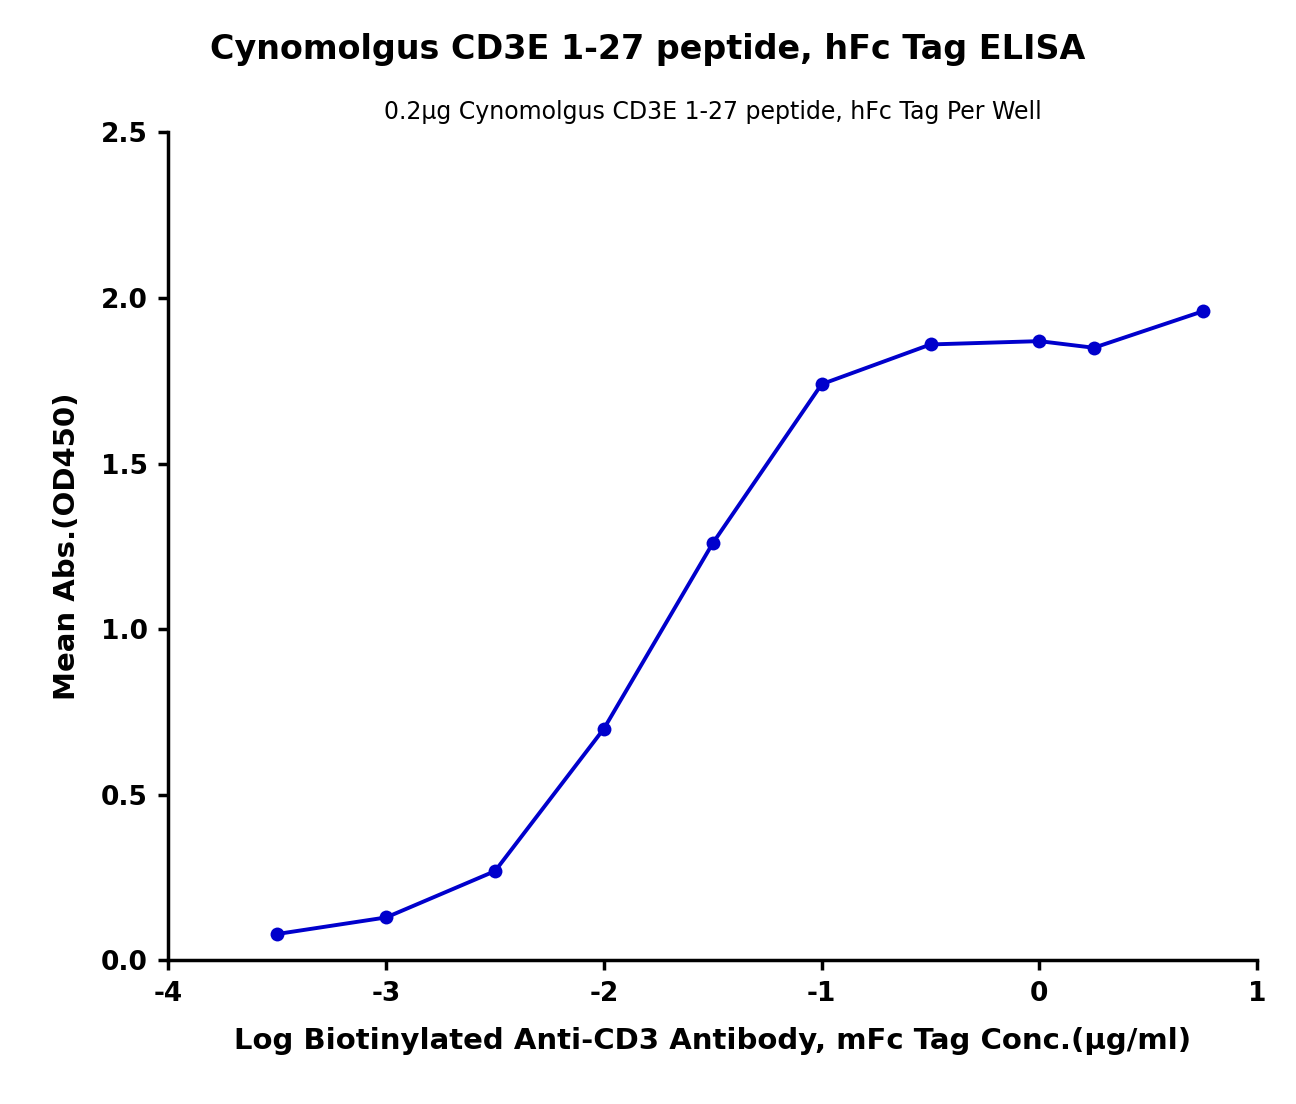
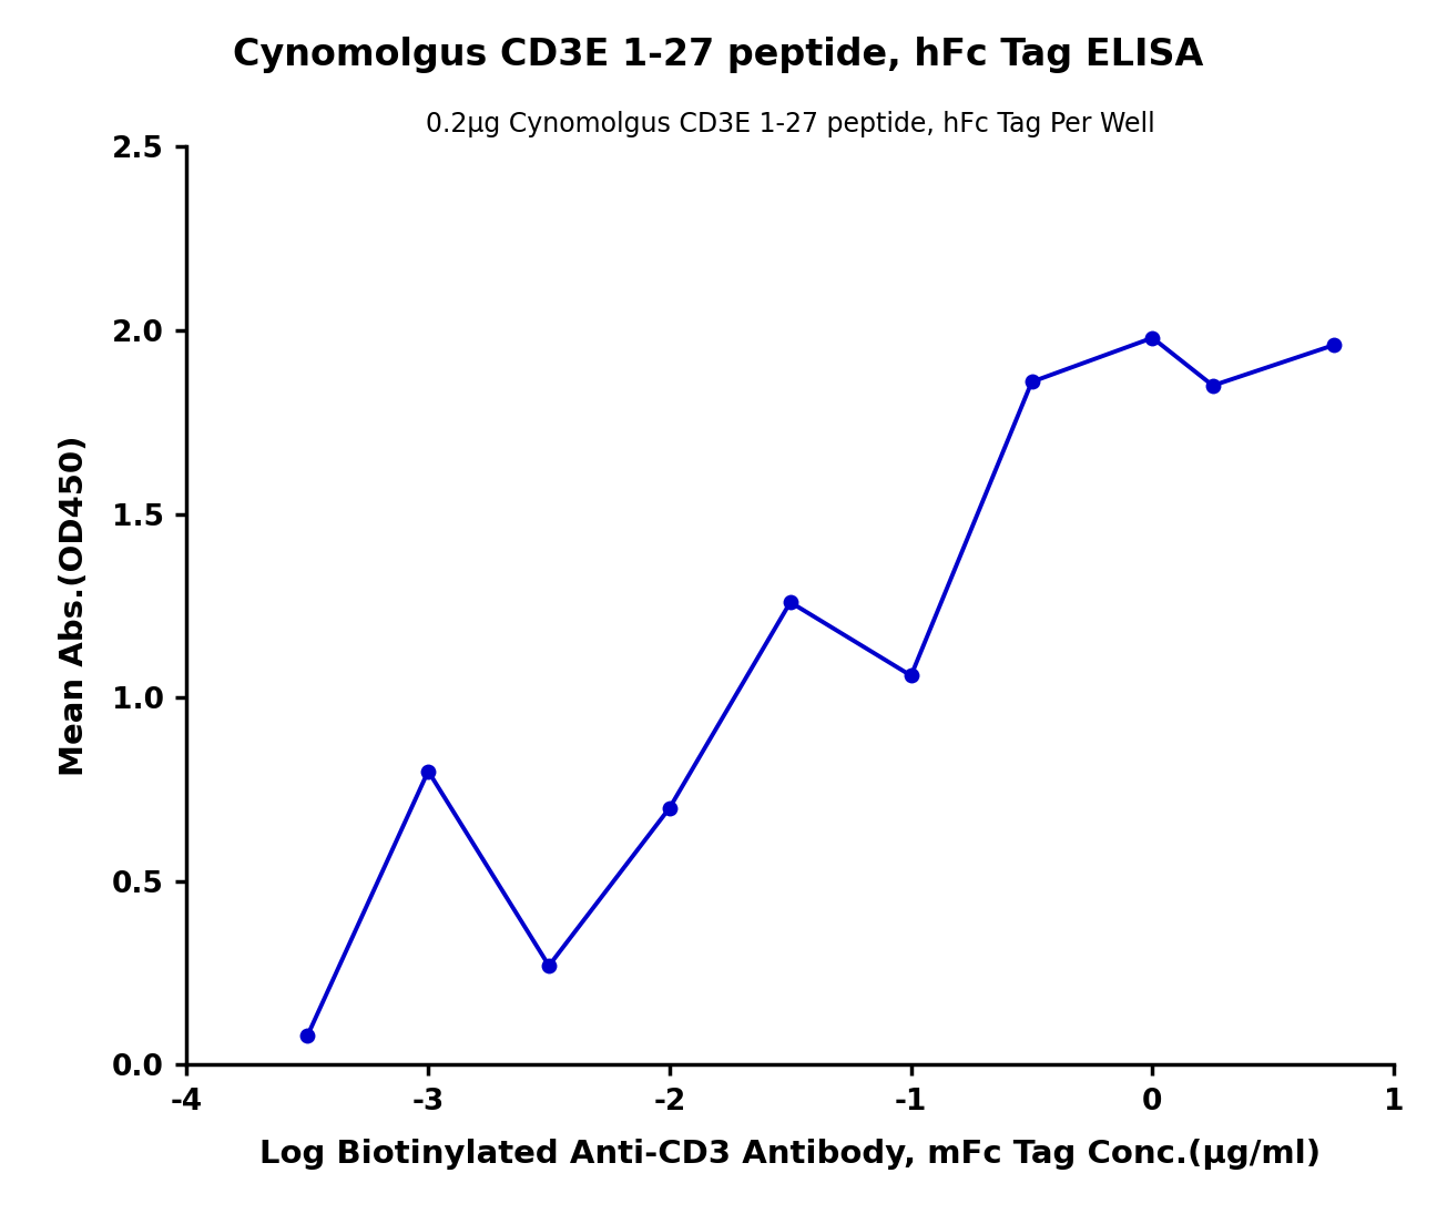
-3: 0.13 -> 0.80
-1: 1.74 -> 1.06
0: 1.87 -> 1.98
